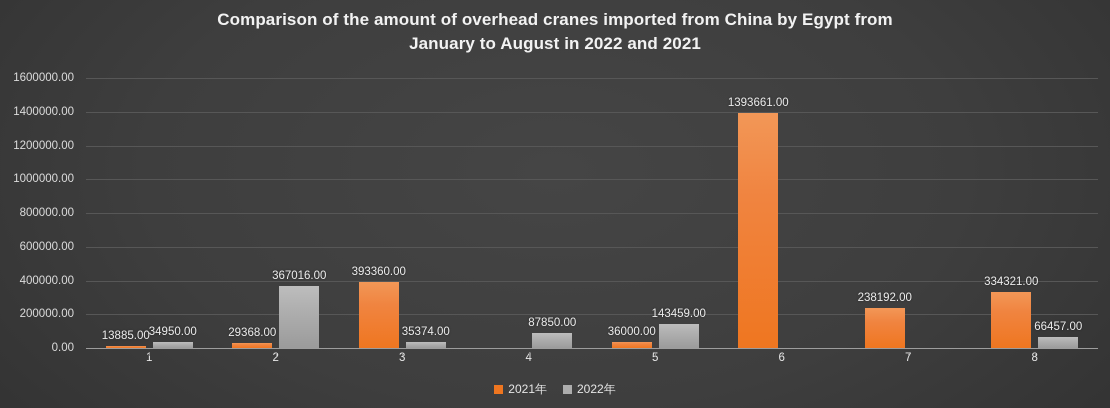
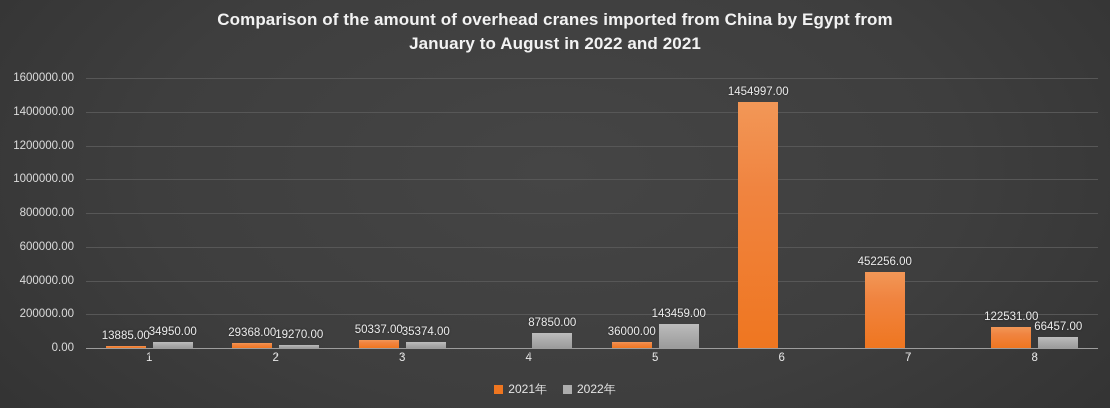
2022年/2: 367016.00 -> 19270.00
2021年/3: 393360.00 -> 50337.00
2021年/6: 1393661.00 -> 1454997.00
2021年/7: 238192.00 -> 452256.00
2021年/8: 334321.00 -> 122531.00
